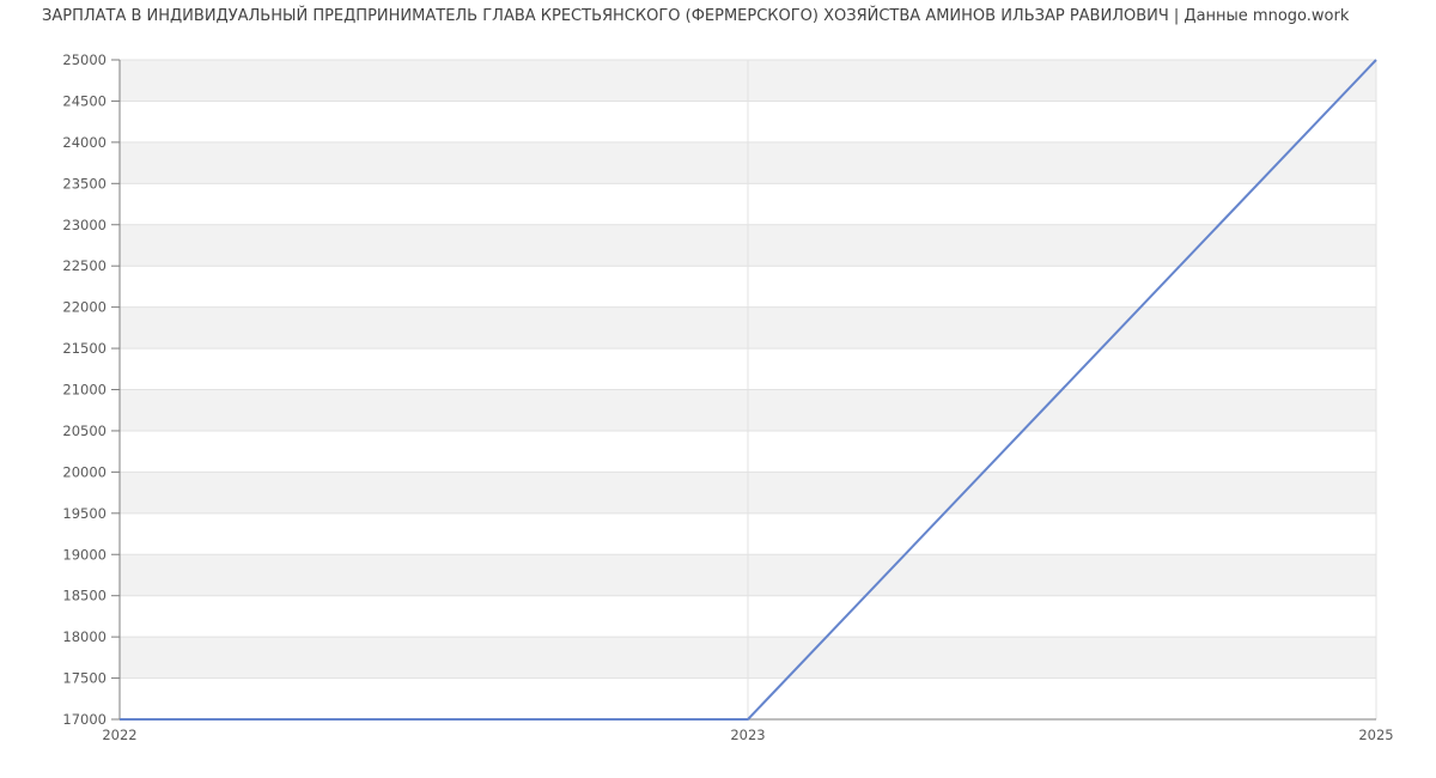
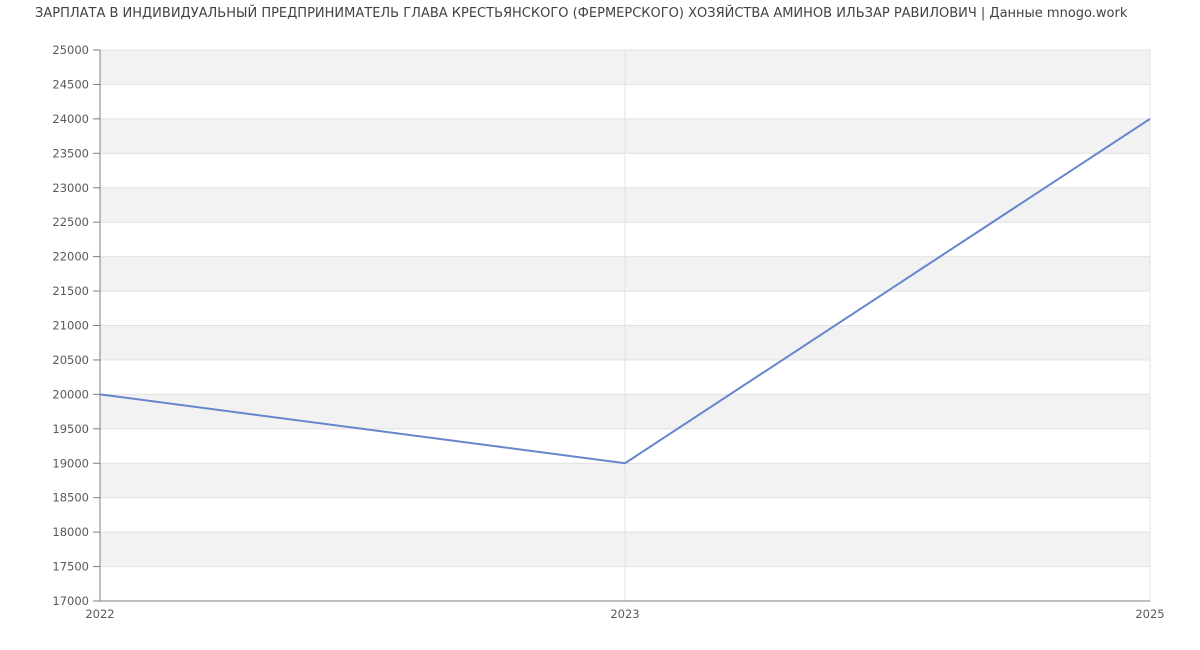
2022: 17000 -> 20000
2023: 17000 -> 19000
2025: 25000 -> 24000
